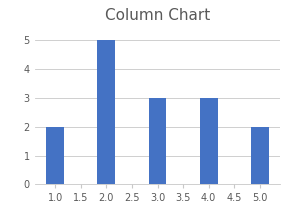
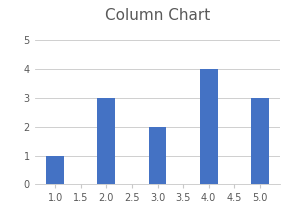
1.0: 2 -> 1
2.0: 5 -> 3
3.0: 3 -> 2
4.0: 3 -> 4
5.0: 2 -> 3
